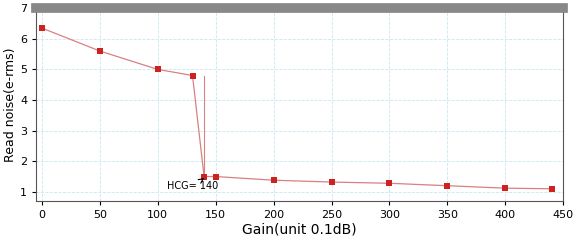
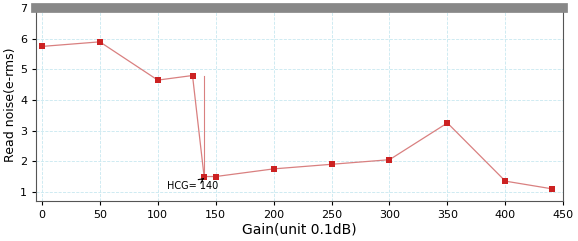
0: 6.35 -> 5.75
50: 5.60 -> 5.90
100: 5.00 -> 4.65
200: 1.38 -> 1.75
250: 1.32 -> 1.90
300: 1.28 -> 2.05
350: 1.20 -> 3.25
400: 1.12 -> 1.35
